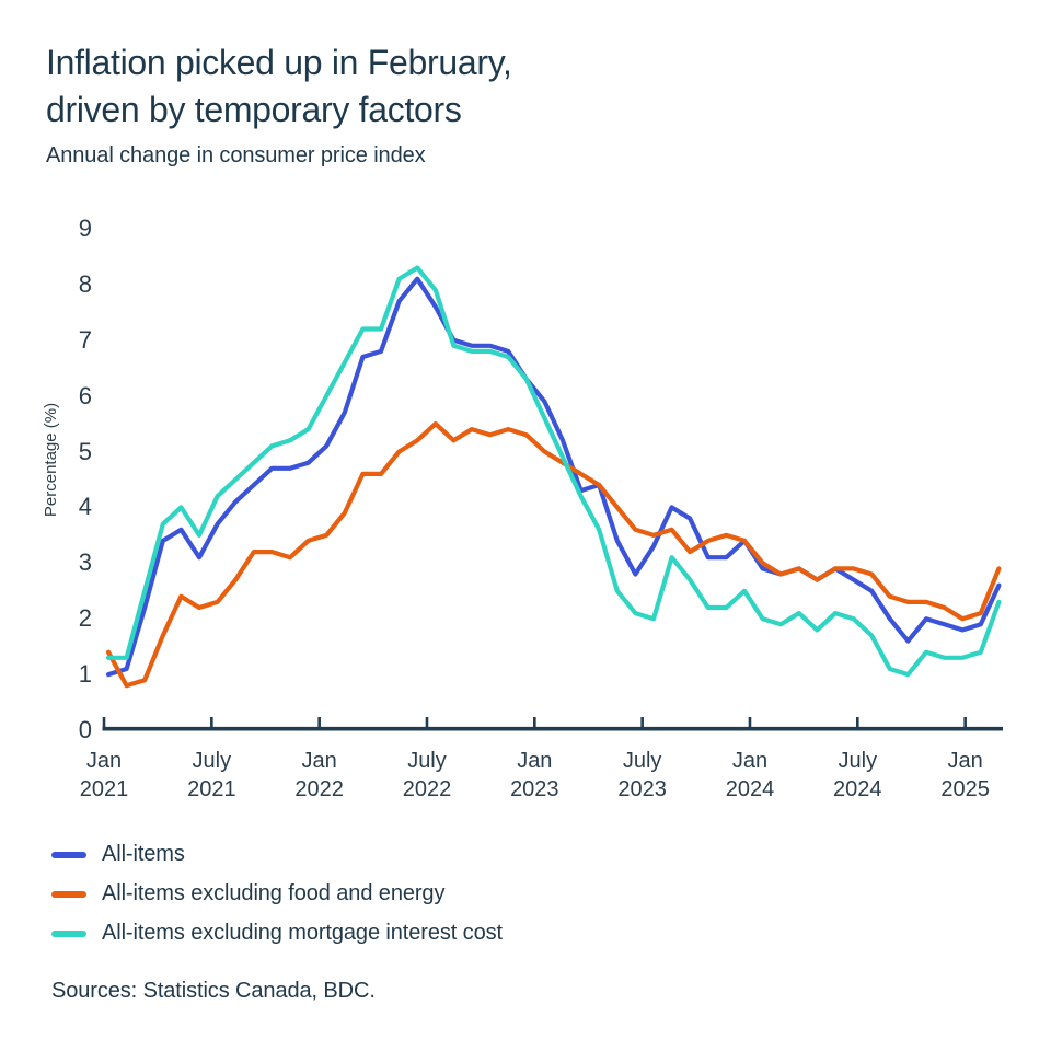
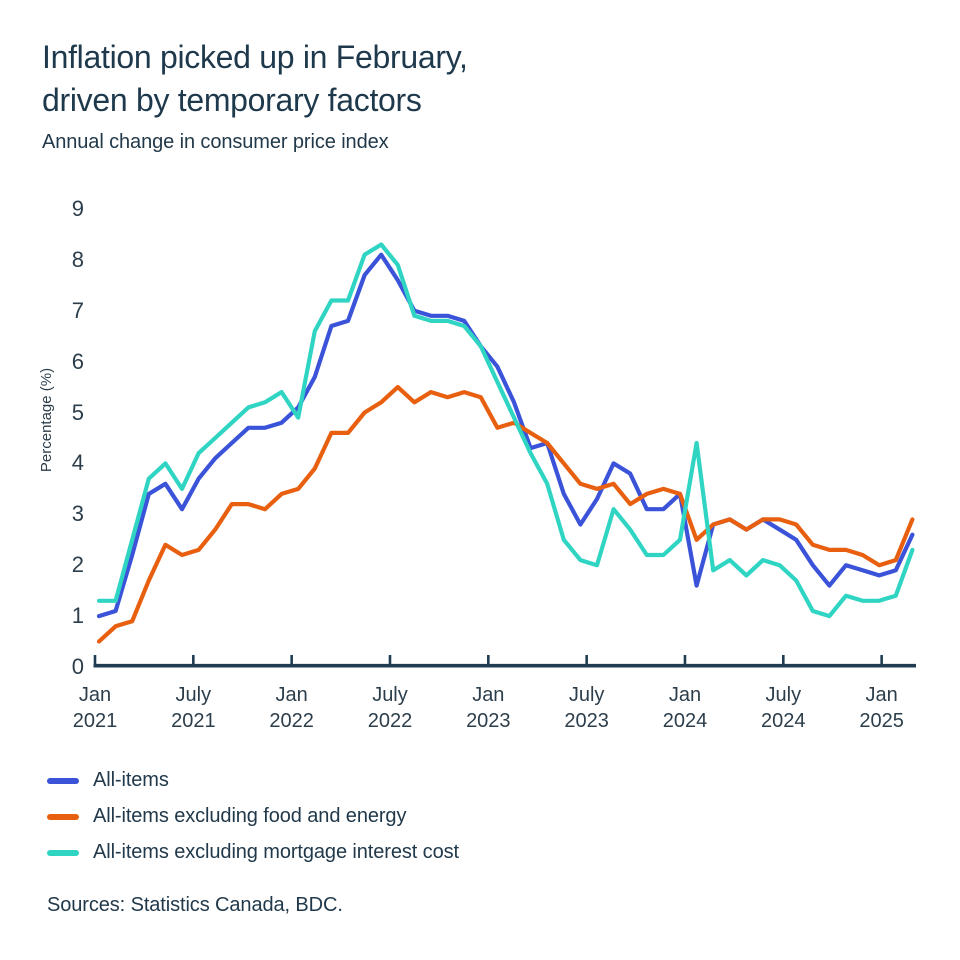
All-items excluding food and energy/Jan 2021: 1.4 -> 0.5
All-items excluding mortgage interest cost/Jan 2022: 6.0 -> 4.9
All-items excluding food and energy/Jan 2023: 5.0 -> 4.7
All-items/Jan 2024: 2.9 -> 1.6
All-items excluding food and energy/Jan 2024: 3.0 -> 2.5
All-items excluding mortgage interest cost/Jan 2024: 2.0 -> 4.4
